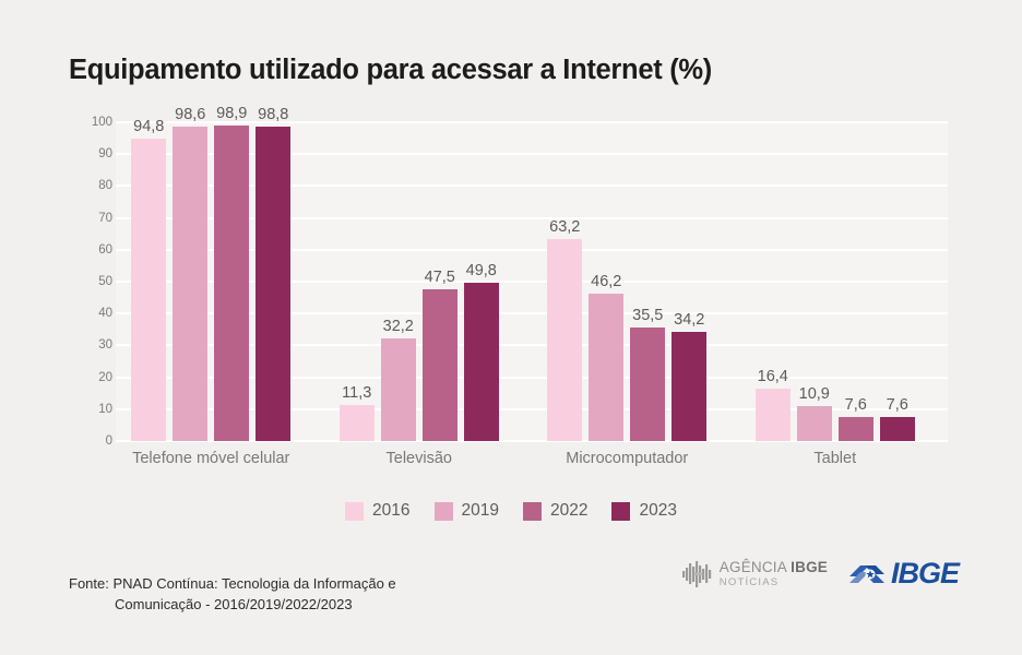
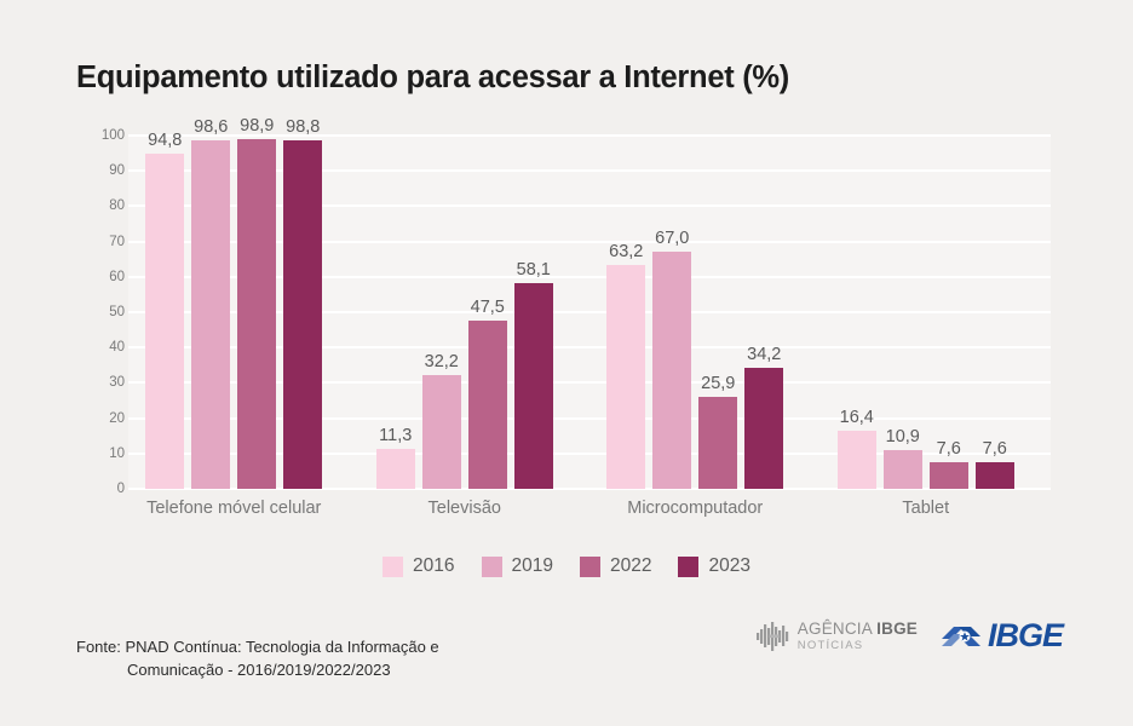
2023/Televisão: 49,8 -> 58,1
2019/Microcomputador: 46,2 -> 67,0
2022/Microcomputador: 35,5 -> 25,9
